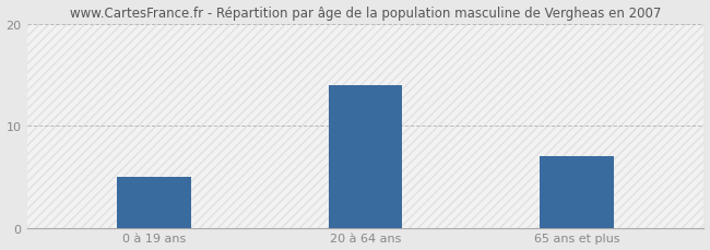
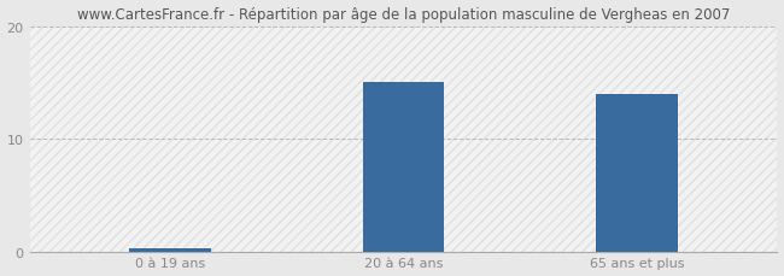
0 à 19 ans: 5.0 -> 0.3
20 à 64 ans: 14.0 -> 15.0
65 ans et plus: 7.0 -> 14.0
